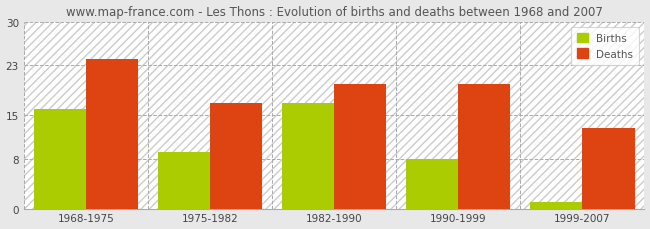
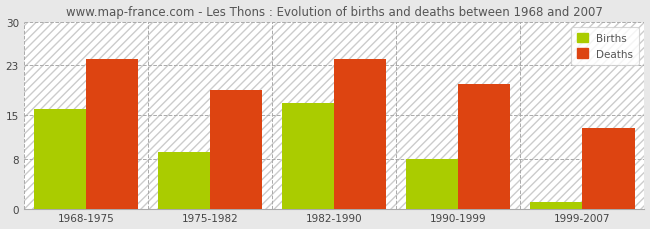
Deaths/1975-1982: 17 -> 19
Deaths/1982-1990: 20 -> 24
